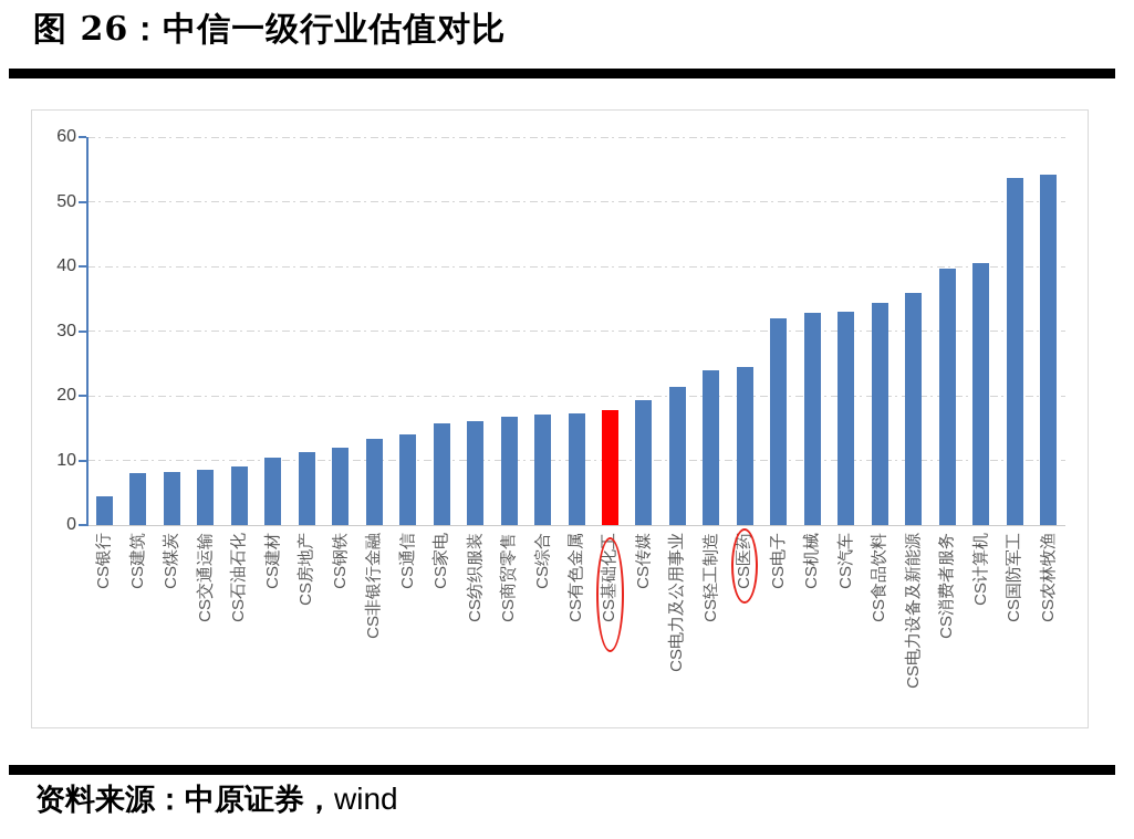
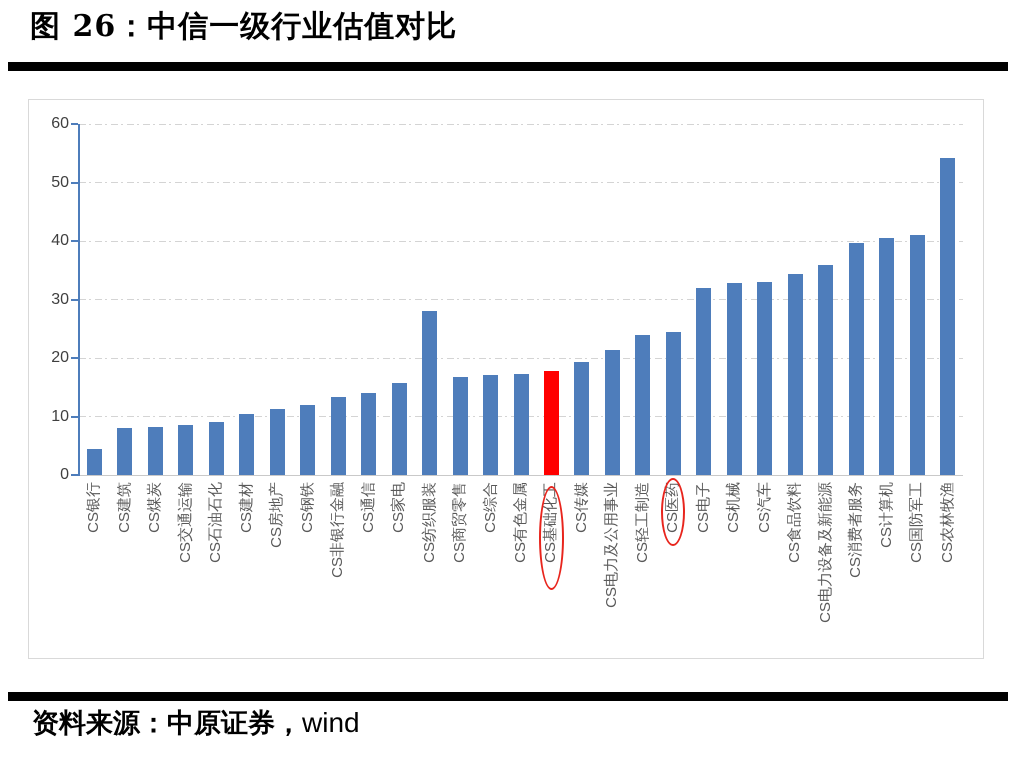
CS纺织服装: 16 -> 28
CS国防军工: 54 -> 41
